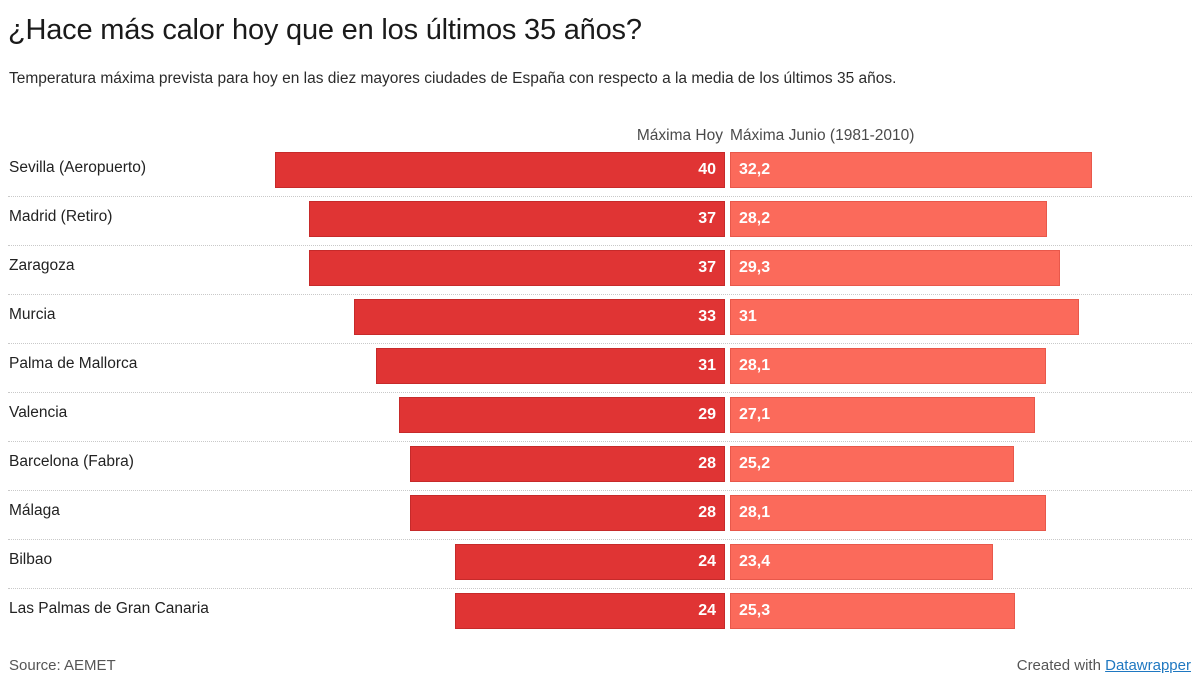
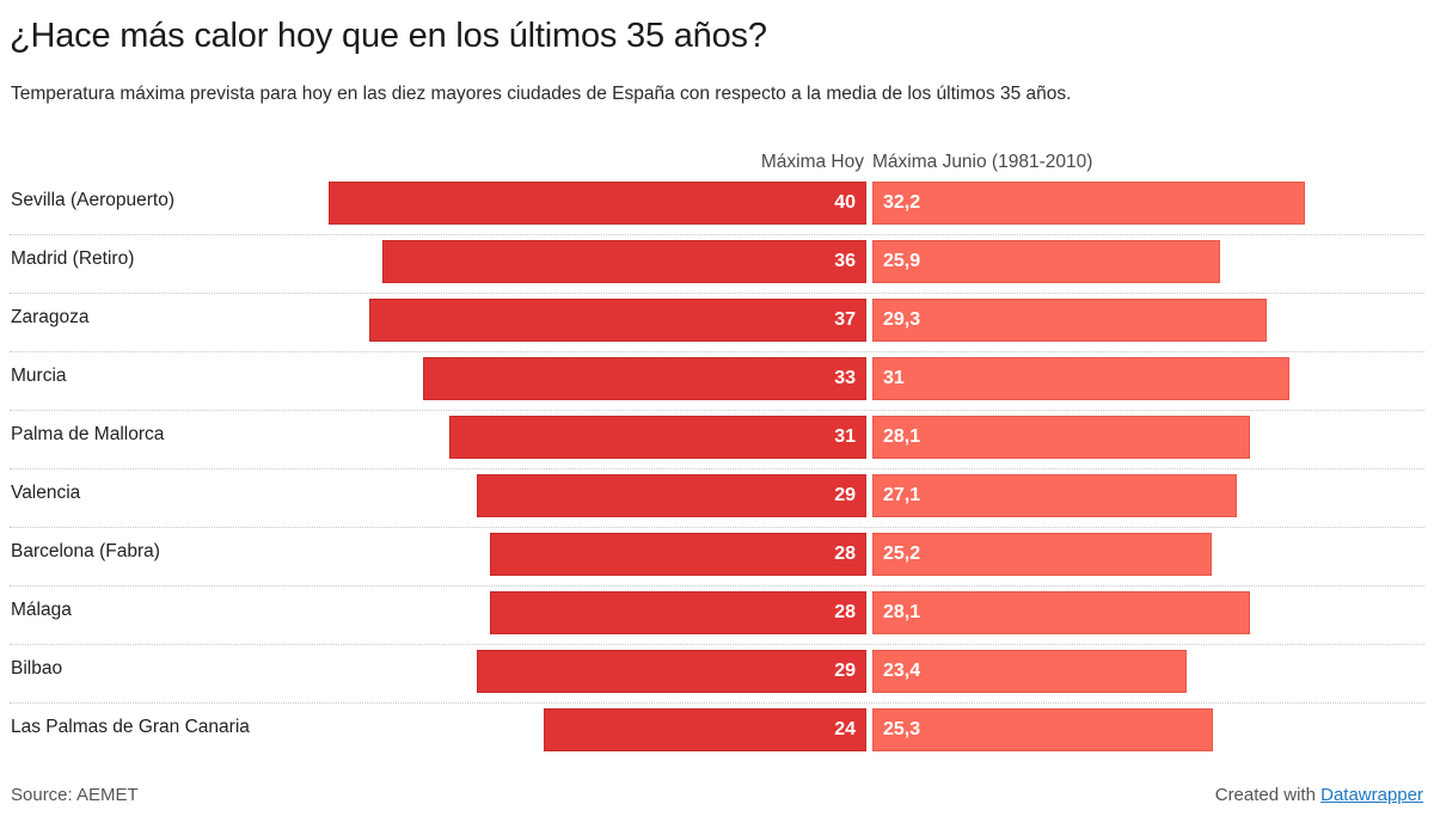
Máxima Hoy/Madrid (Retiro): 37 -> 36
Máxima Junio (1981-2010)/Madrid (Retiro): 28,2 -> 25,9
Máxima Hoy/Bilbao: 24 -> 29
